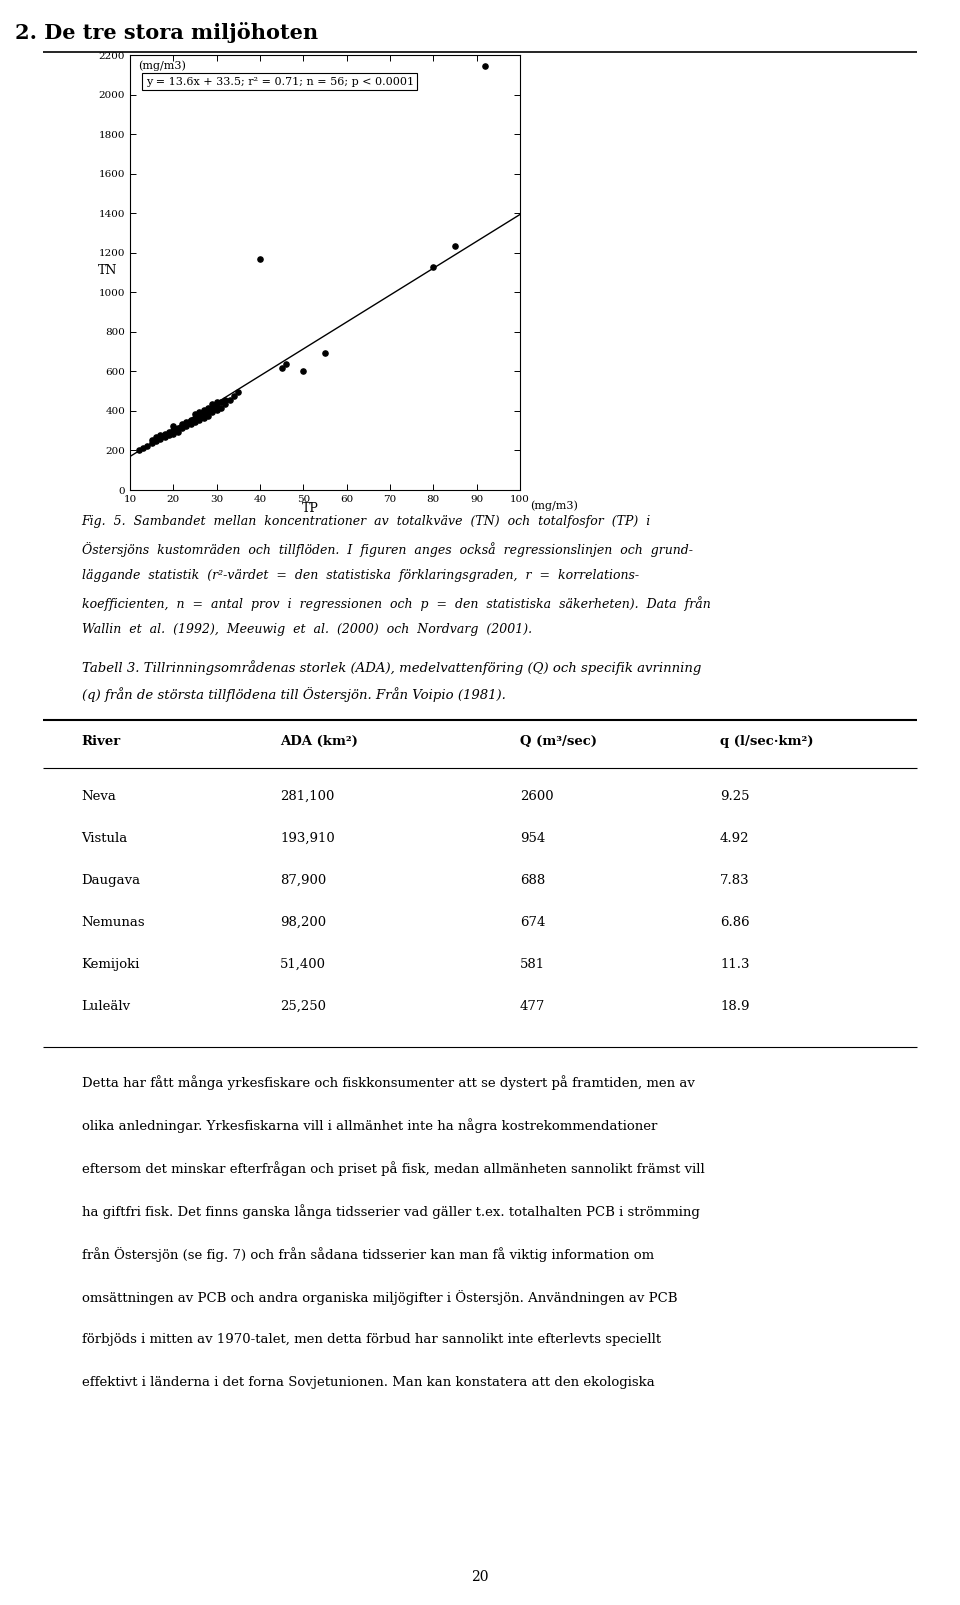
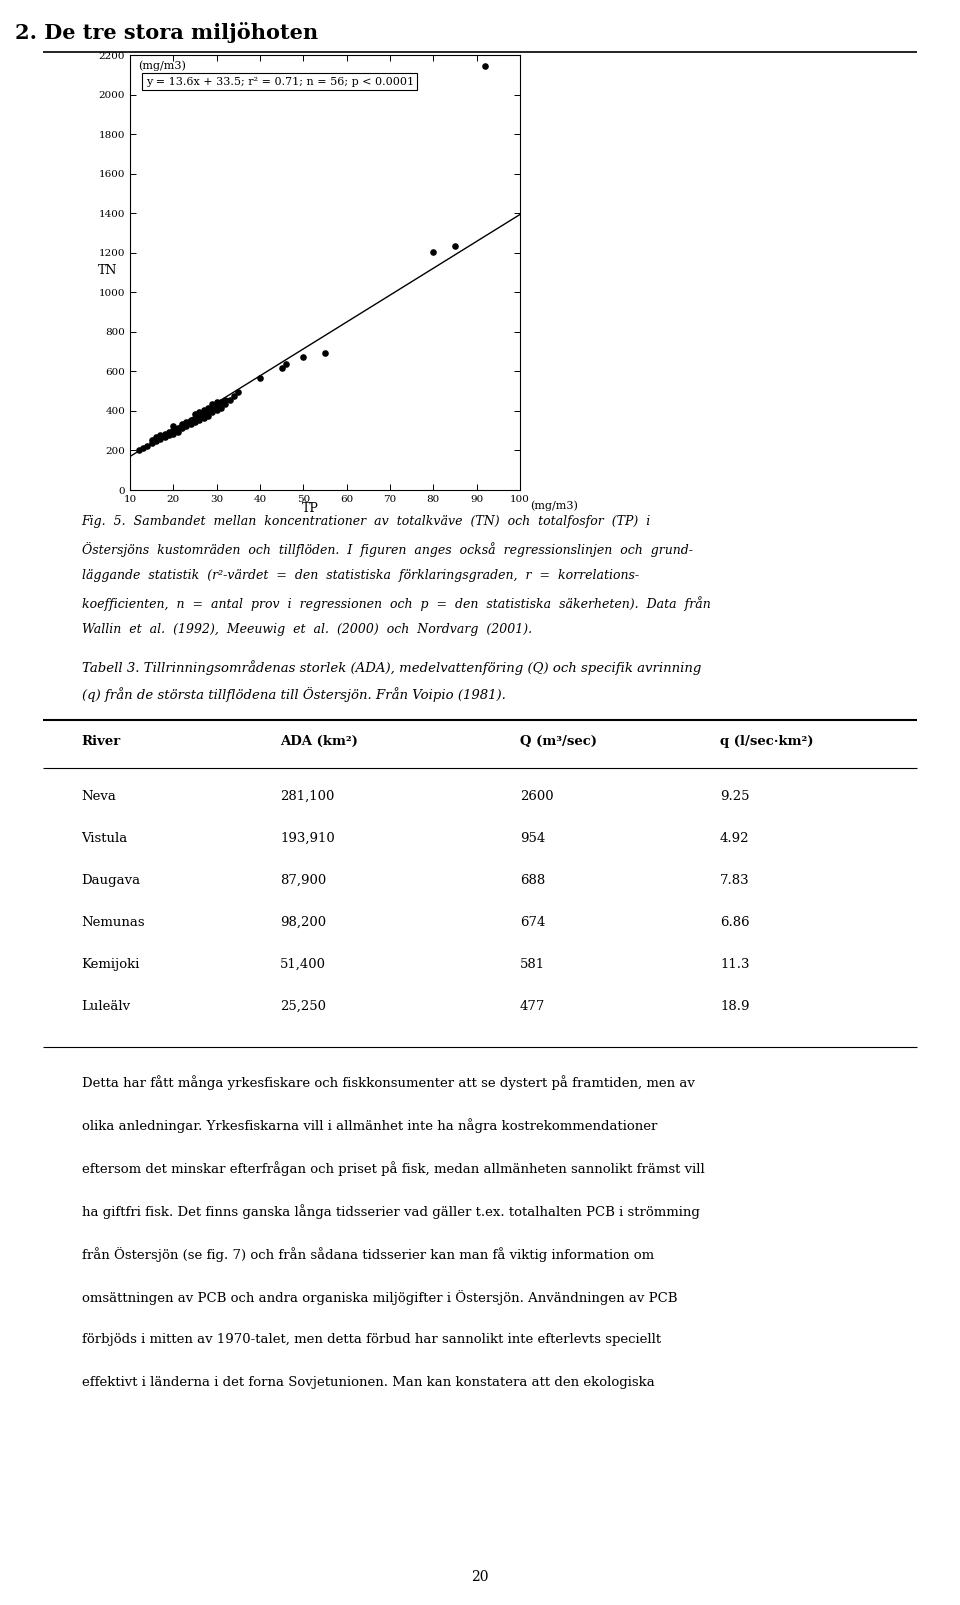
40: 1170 -> 560
50: 600 -> 680
80: 1130 -> 1200
